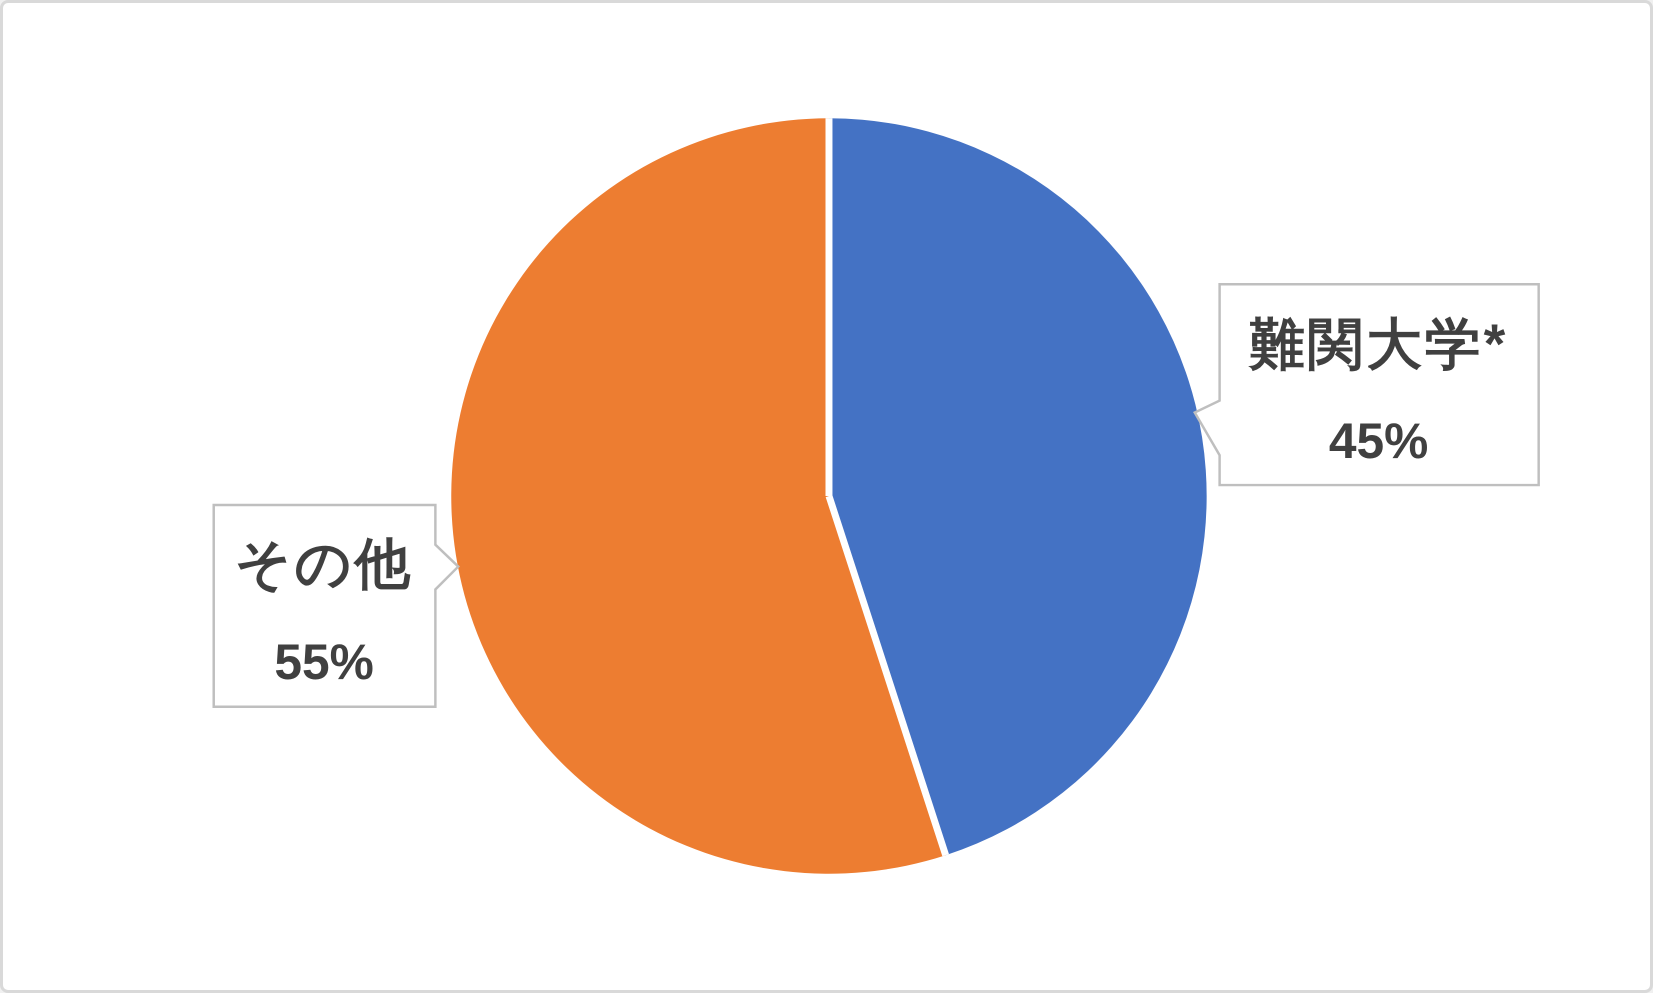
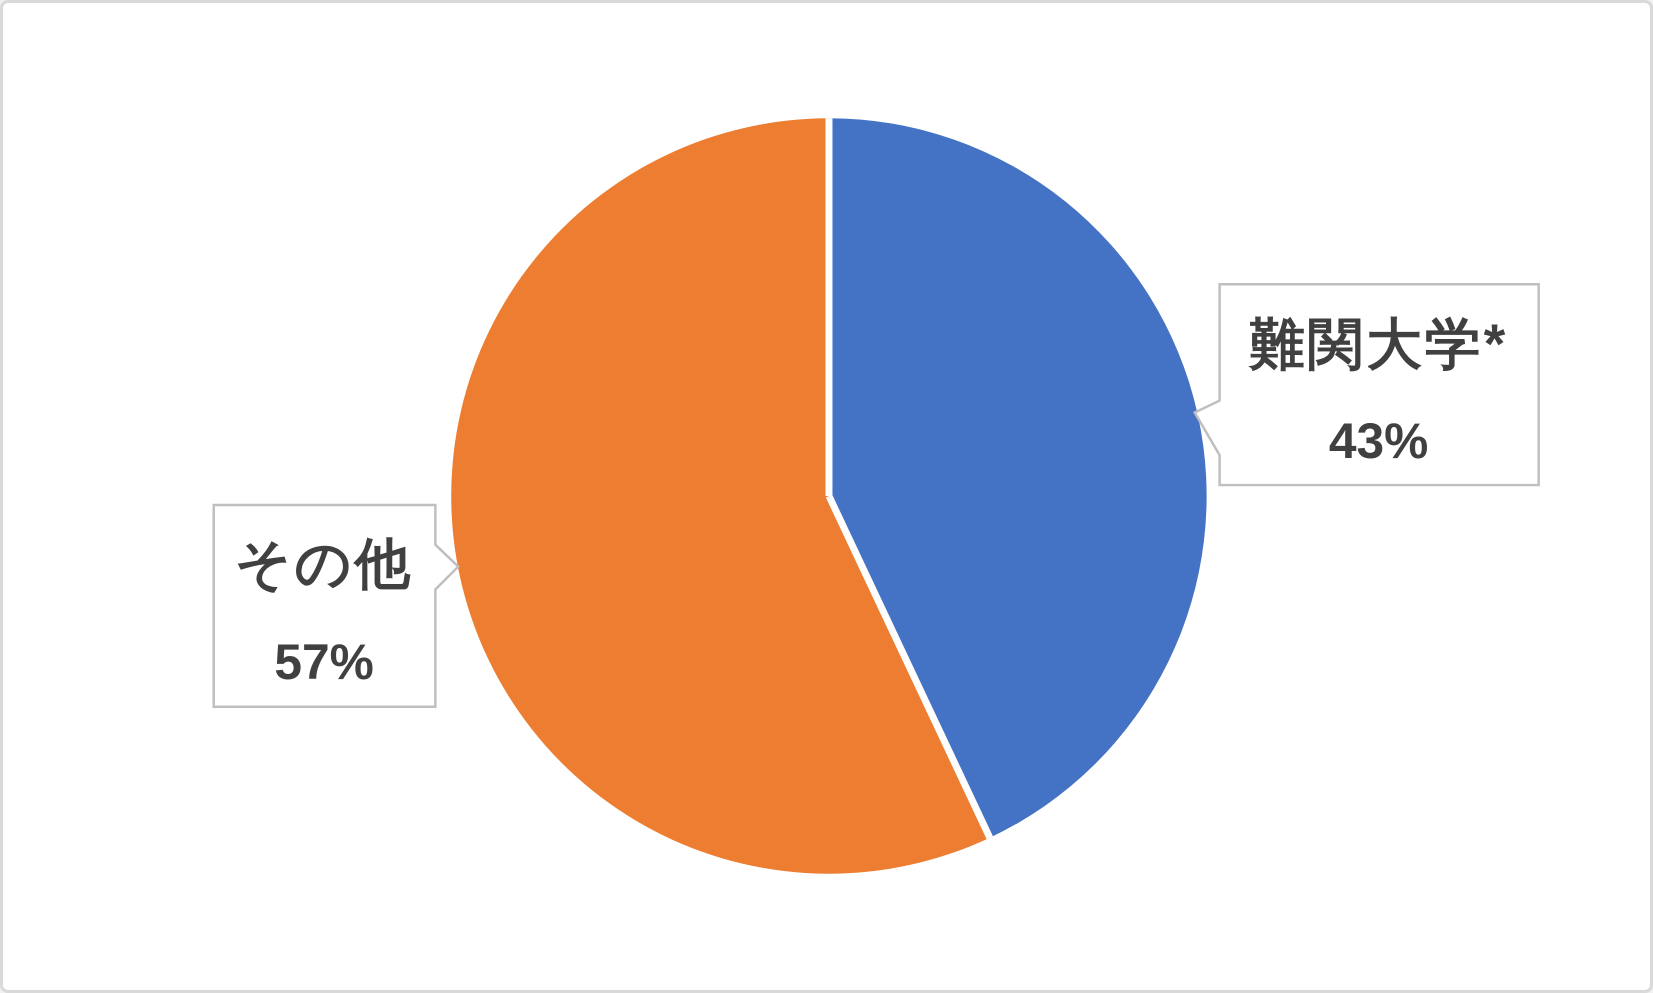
難関大学*: 45% -> 43%
その他: 55% -> 57%
